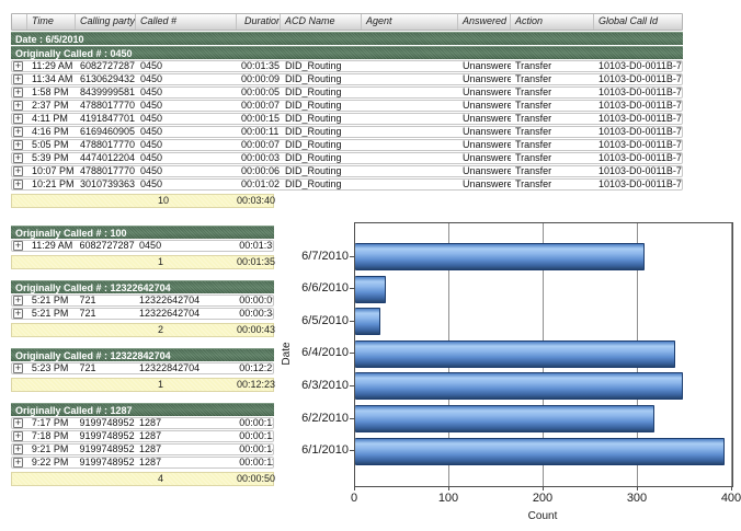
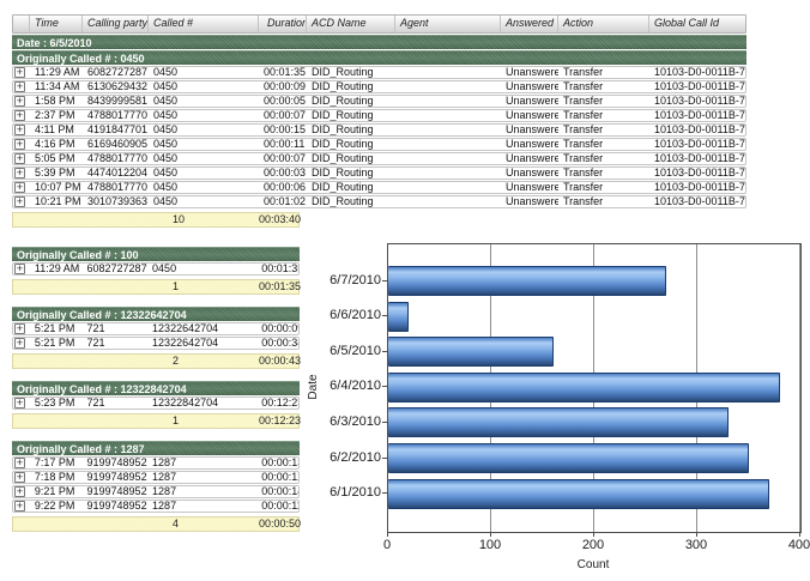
6/7/2010: 310 -> 270
6/6/2010: 30 -> 20
6/5/2010: 30 -> 160
6/4/2010: 340 -> 380
6/3/2010: 350 -> 330
6/2/2010: 320 -> 350
6/1/2010: 390 -> 370
